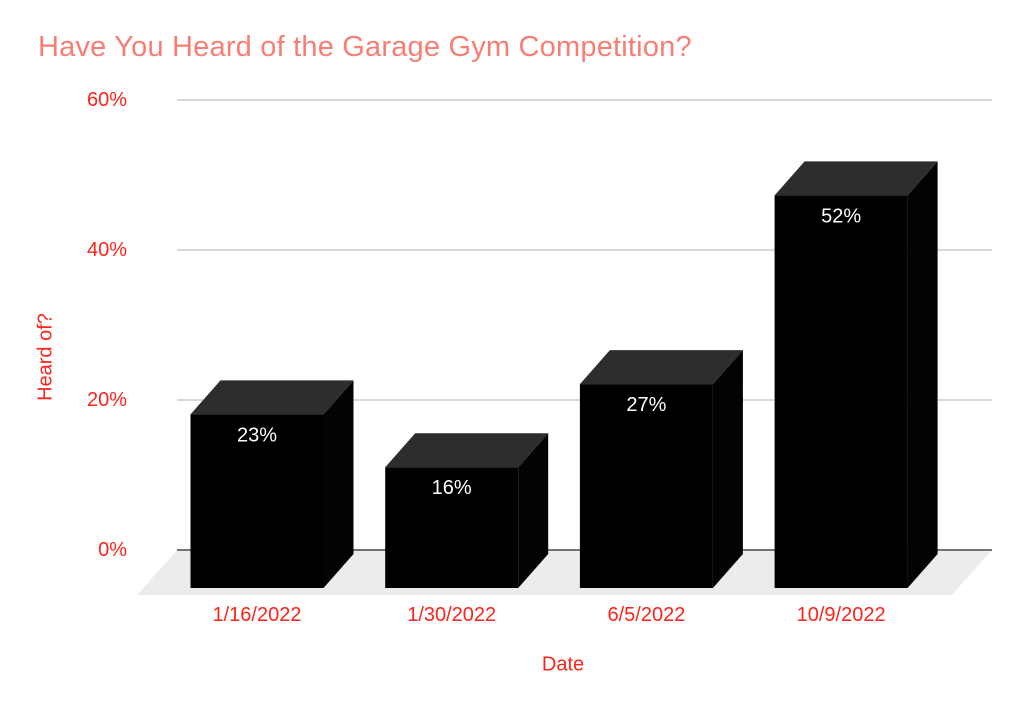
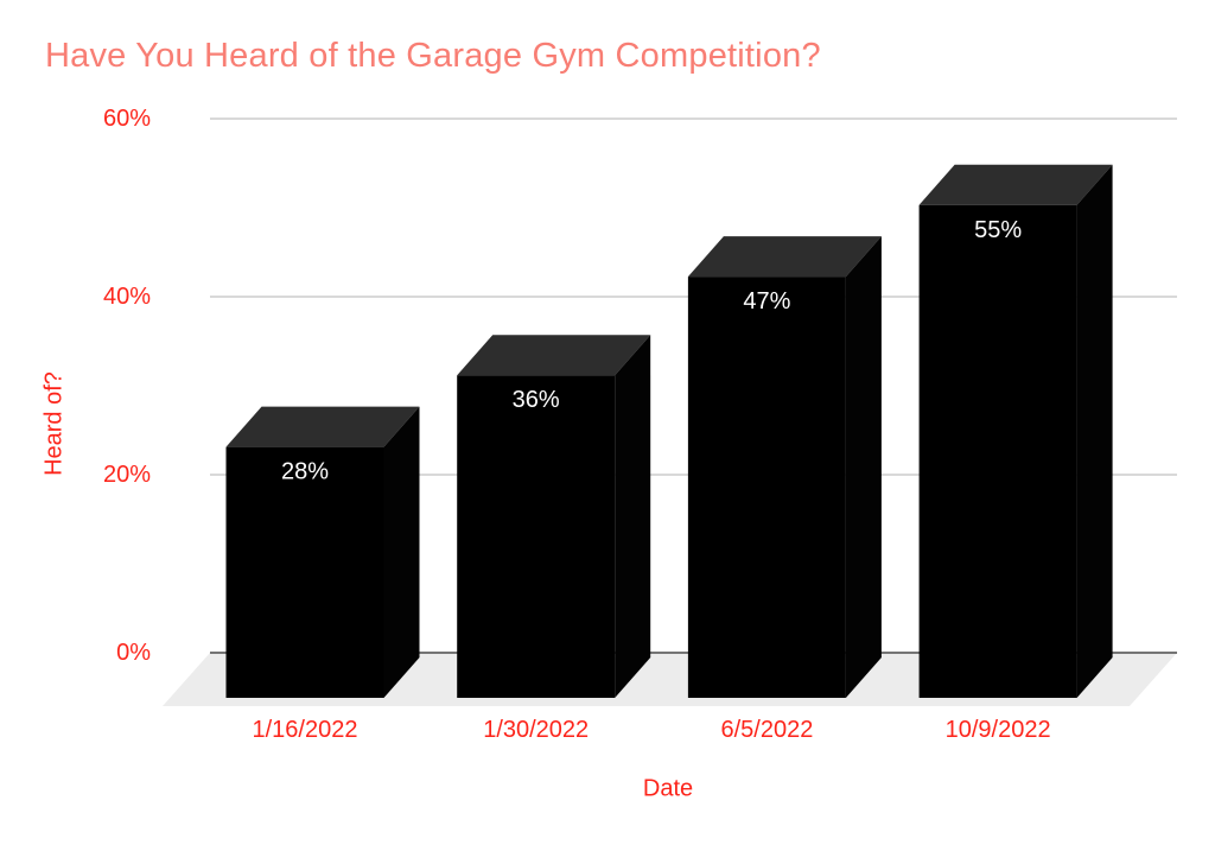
1/16/2022: 23% -> 28%
1/30/2022: 16% -> 36%
6/5/2022: 27% -> 47%
10/9/2022: 52% -> 55%
